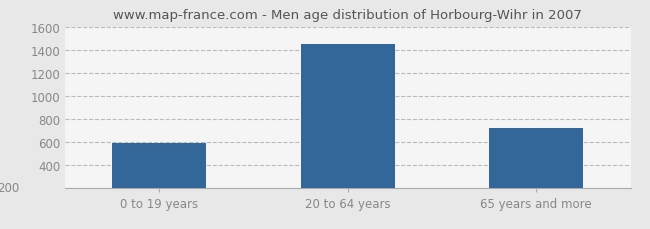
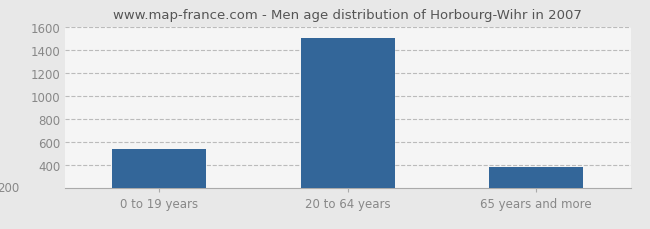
0 to 19 years: 590 -> 540
20 to 64 years: 1450 -> 1500
65 years and more: 720 -> 380
